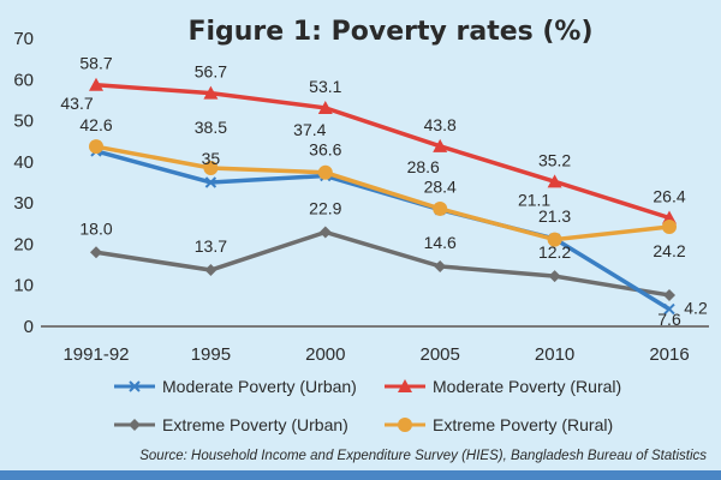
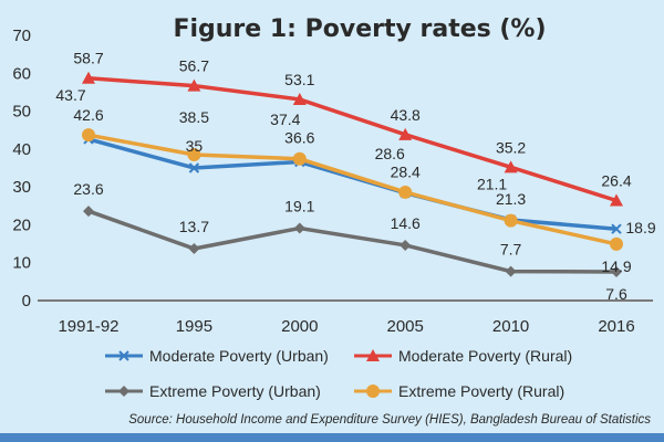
Extreme Poverty (Urban)/1991-92: 18.0 -> 23.6
Extreme Poverty (Urban)/2000: 22.9 -> 19.1
Extreme Poverty (Urban)/2010: 12.2 -> 7.7
Moderate Poverty (Urban)/2016: 4.2 -> 18.9
Extreme Poverty (Rural)/2016: 24.2 -> 14.9
